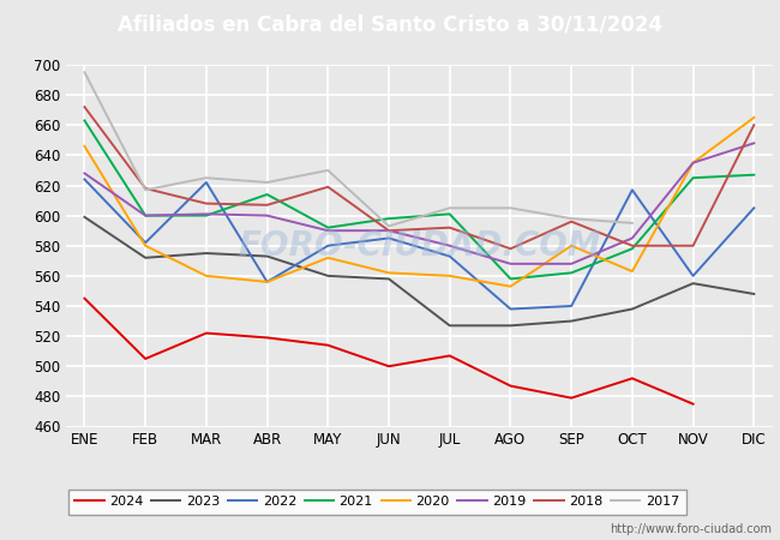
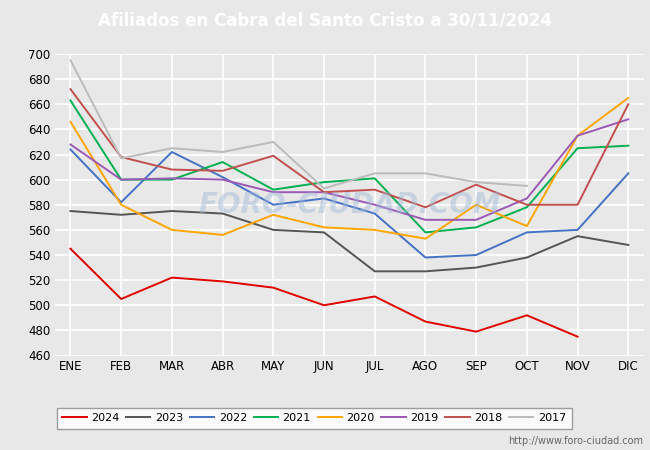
2023/ENE: 599 -> 575
2022/ABR: 556 -> 602
2022/OCT: 617 -> 558
